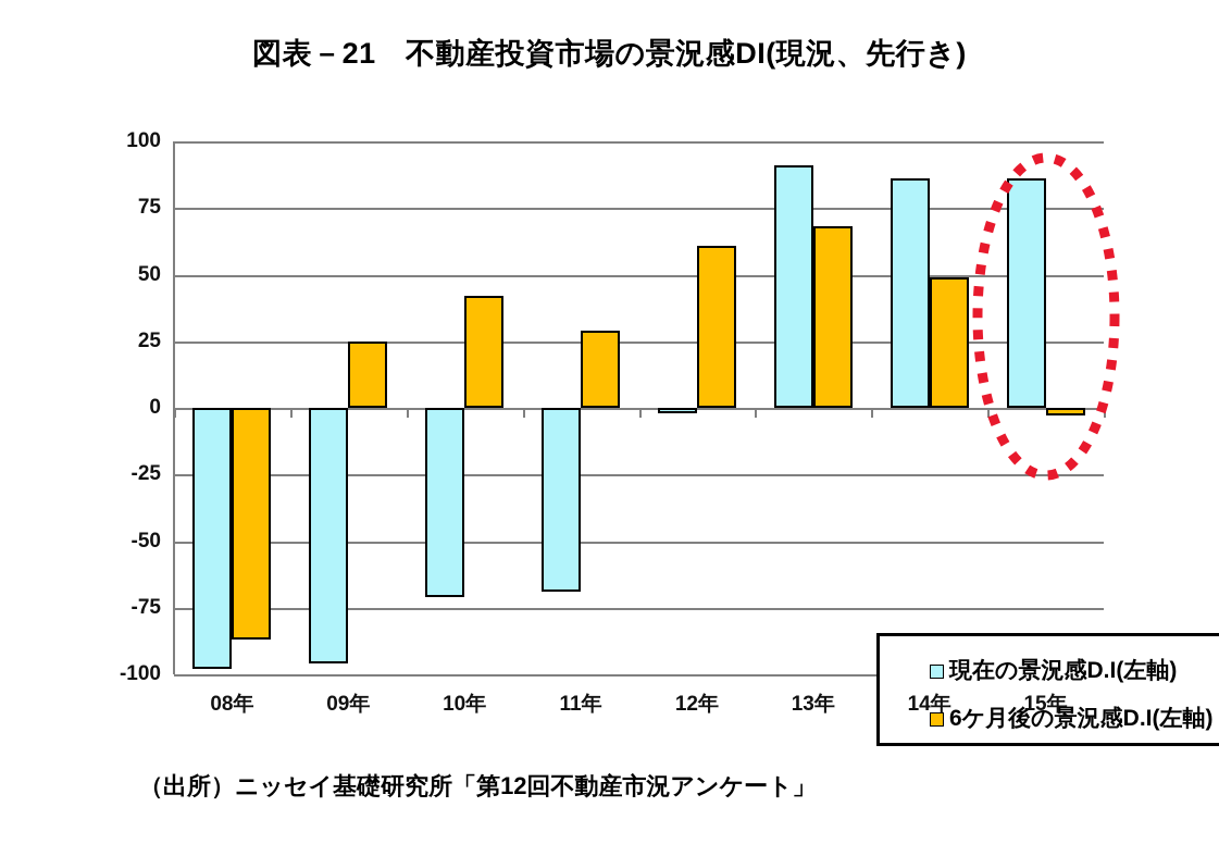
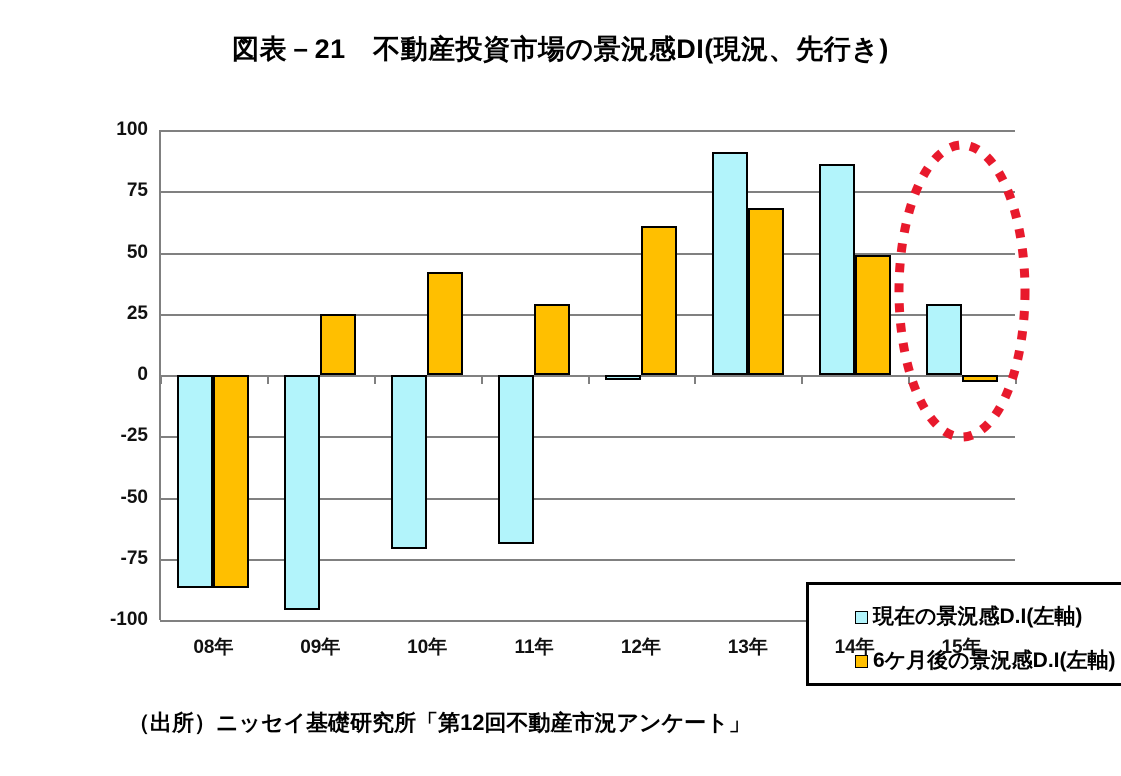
現在の景況感D.I(左軸)/08年: -98 -> -87
現在の景況感D.I(左軸)/15年: 86 -> 29
